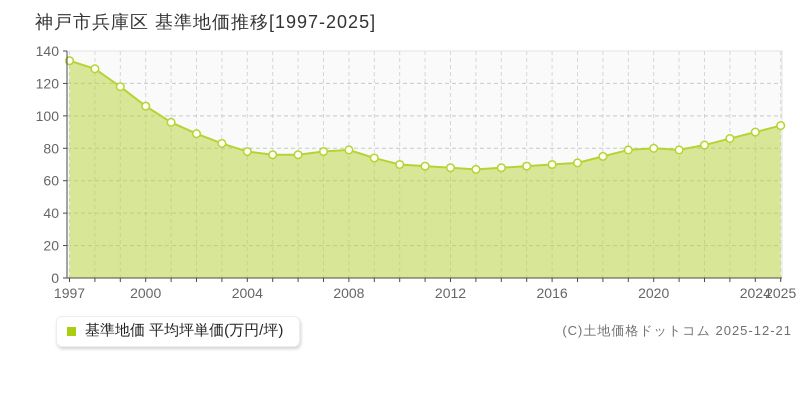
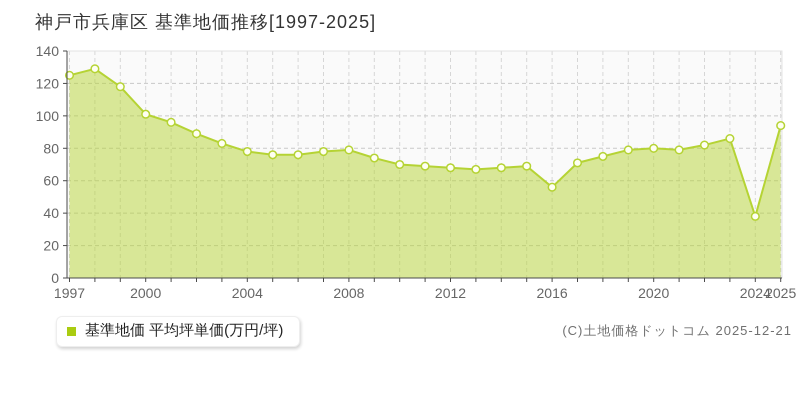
1997: 134 -> 125
2000: 106 -> 101
2016: 70 -> 56
2024: 90 -> 38
